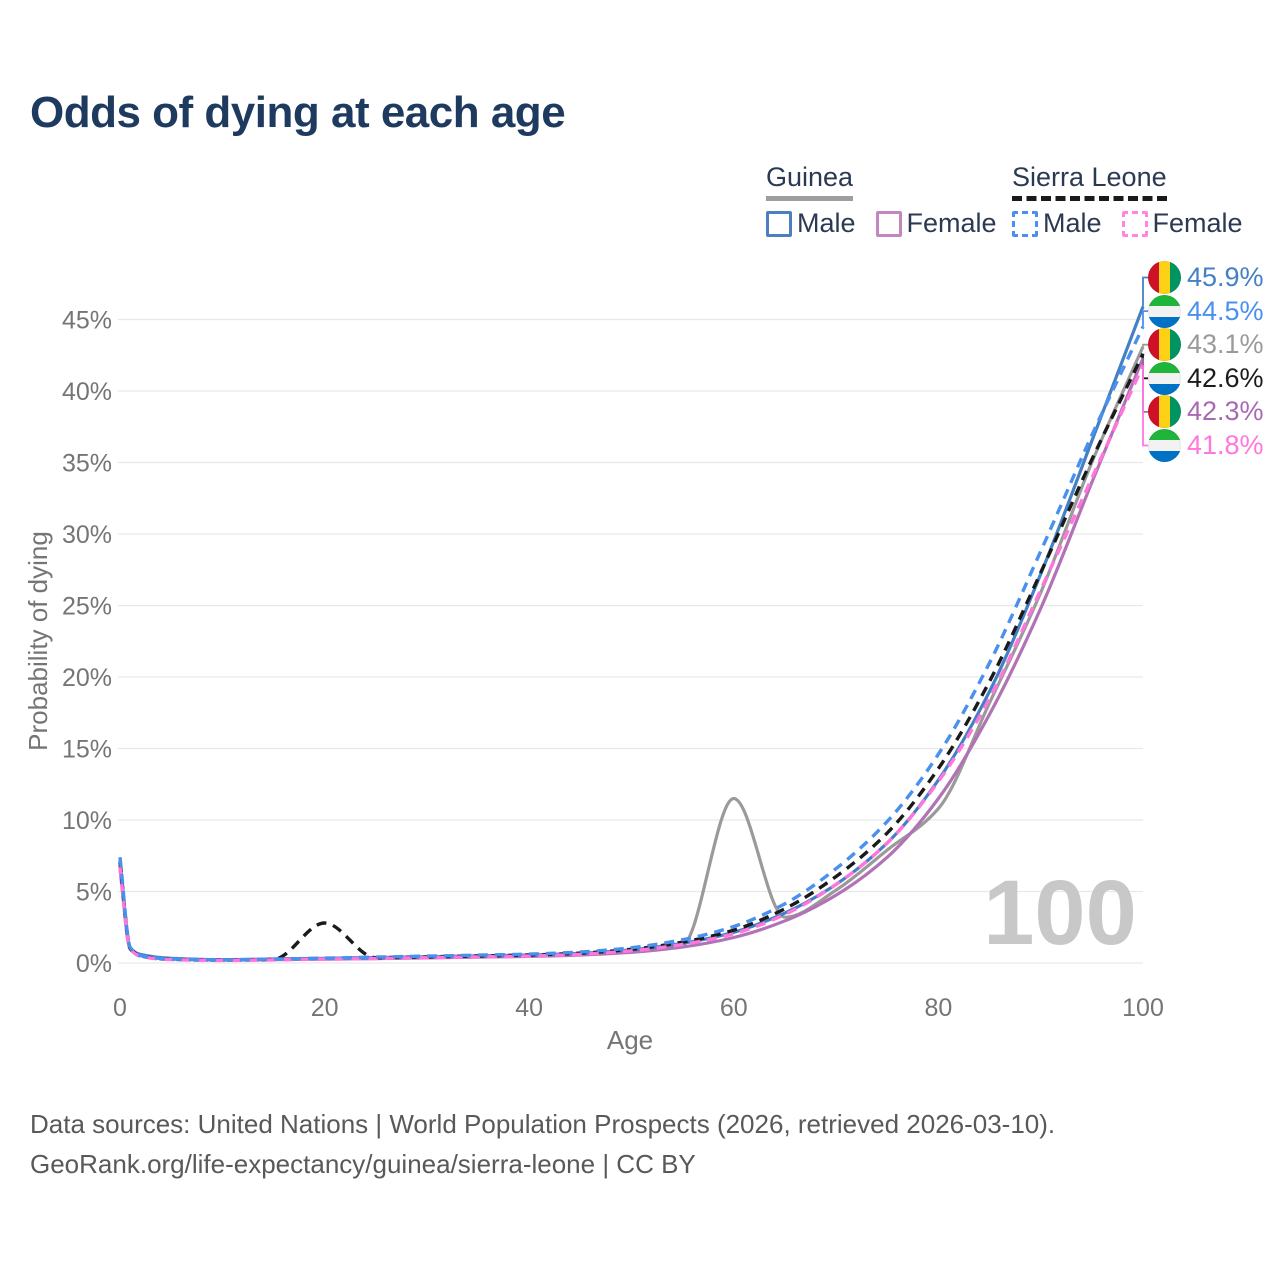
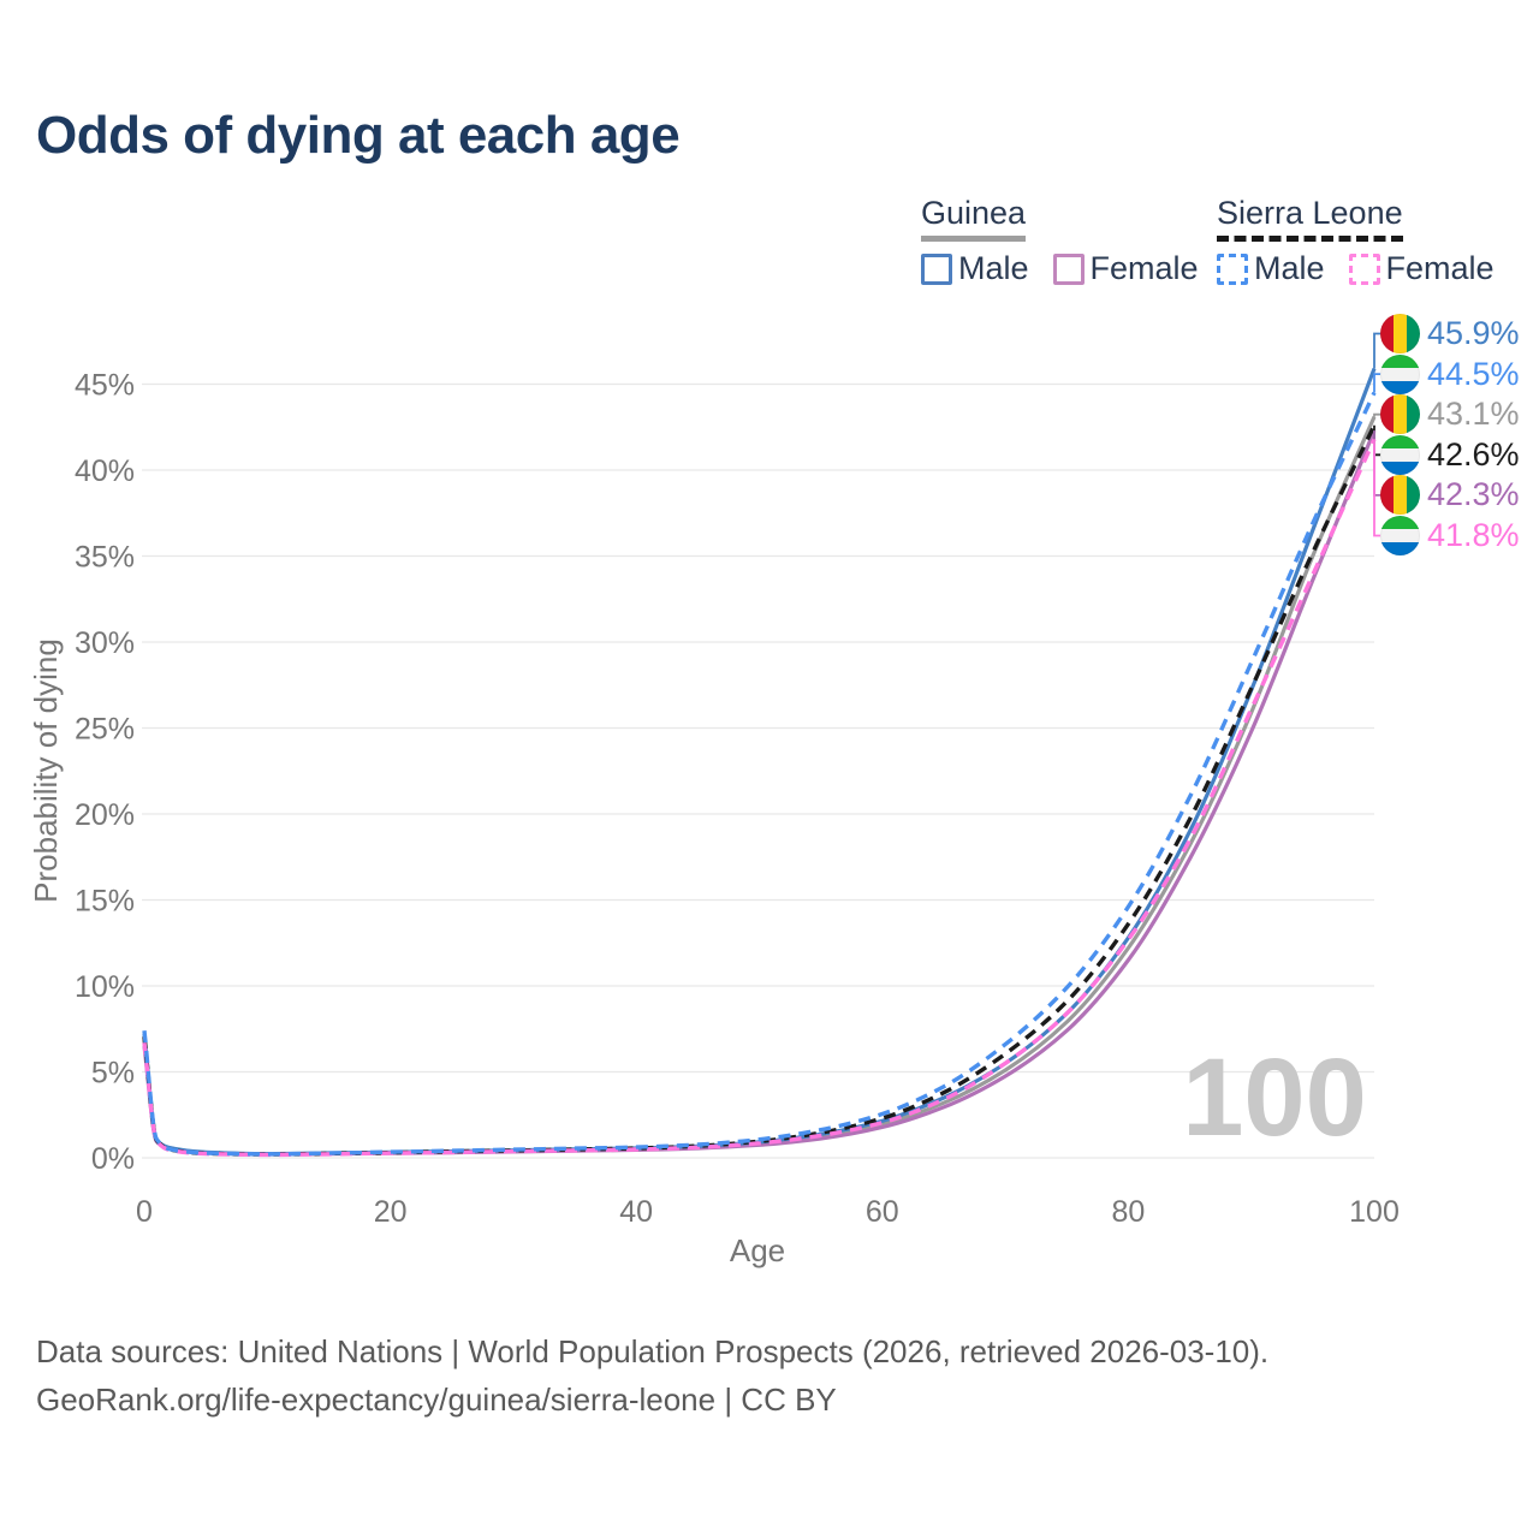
Sierra Leone/20: 2.8% -> 0.3%
Guinea/60: 11.5% -> 2.0%
Guinea/80: 10.8% -> 12.2%
